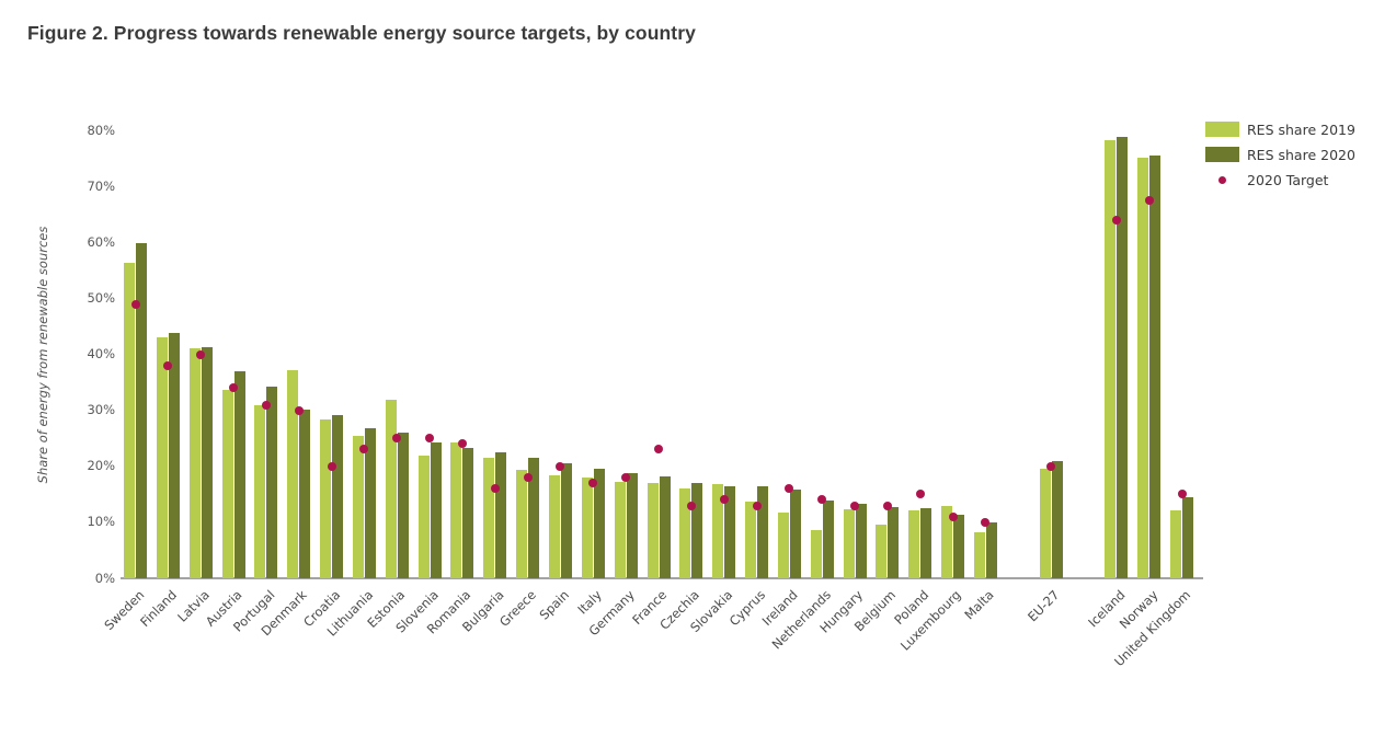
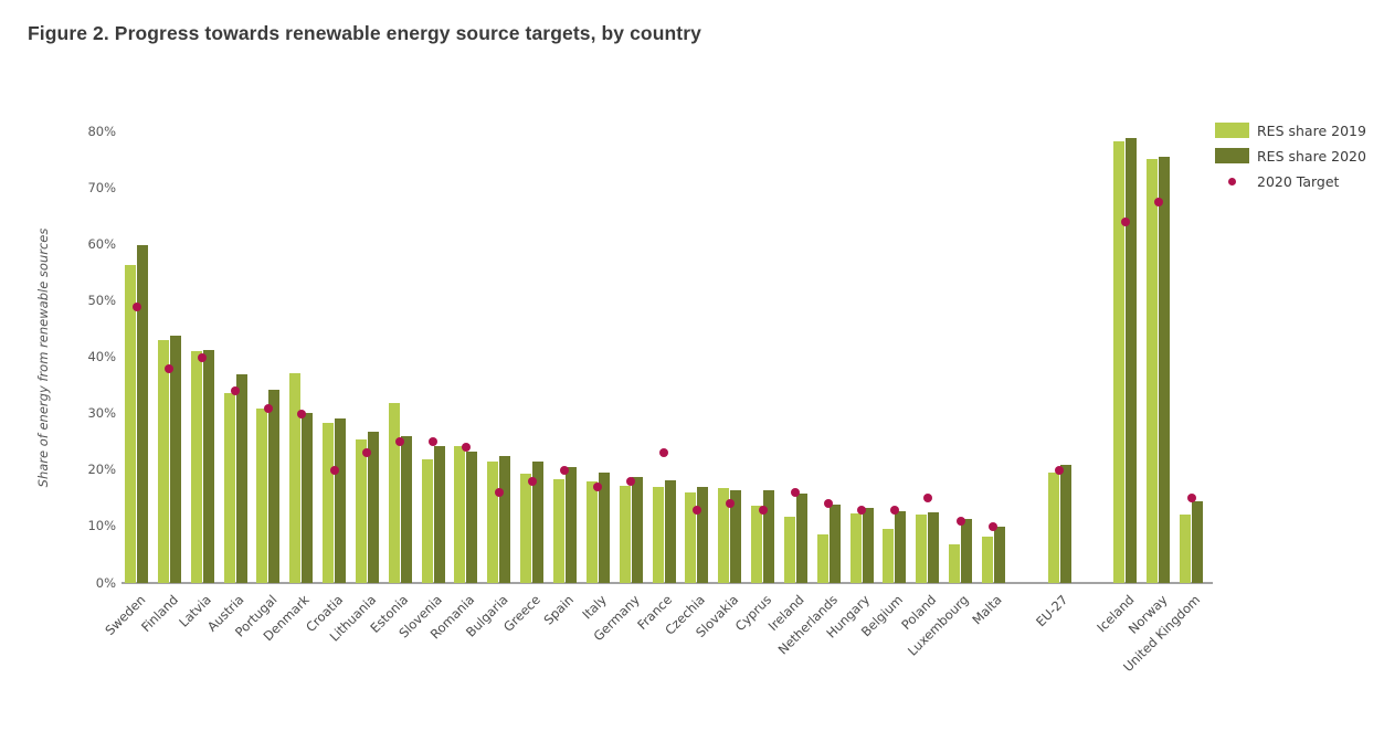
RES share 2019/Luxembourg: 13% -> 7%
